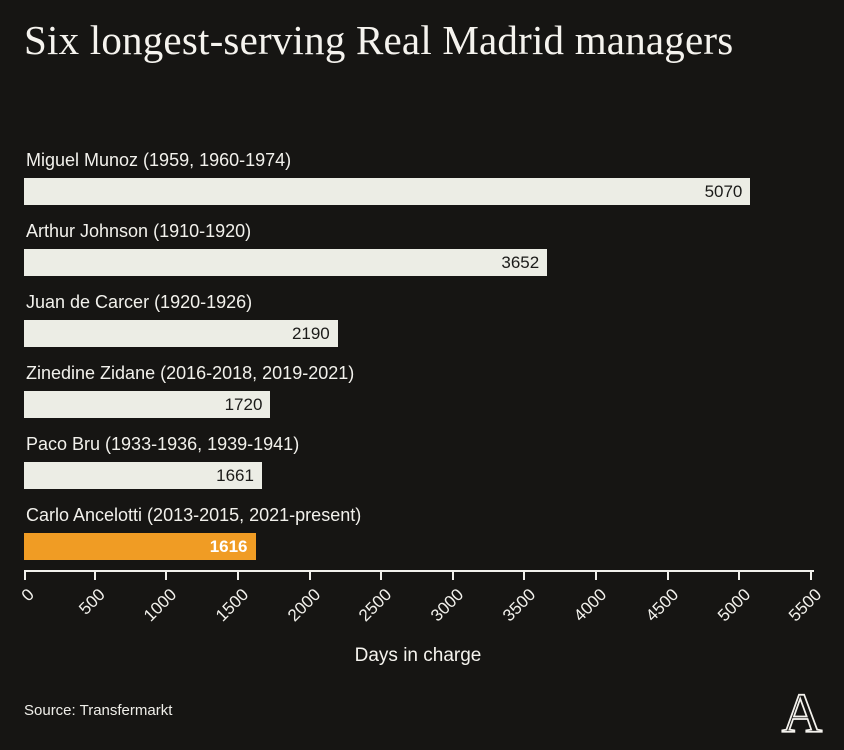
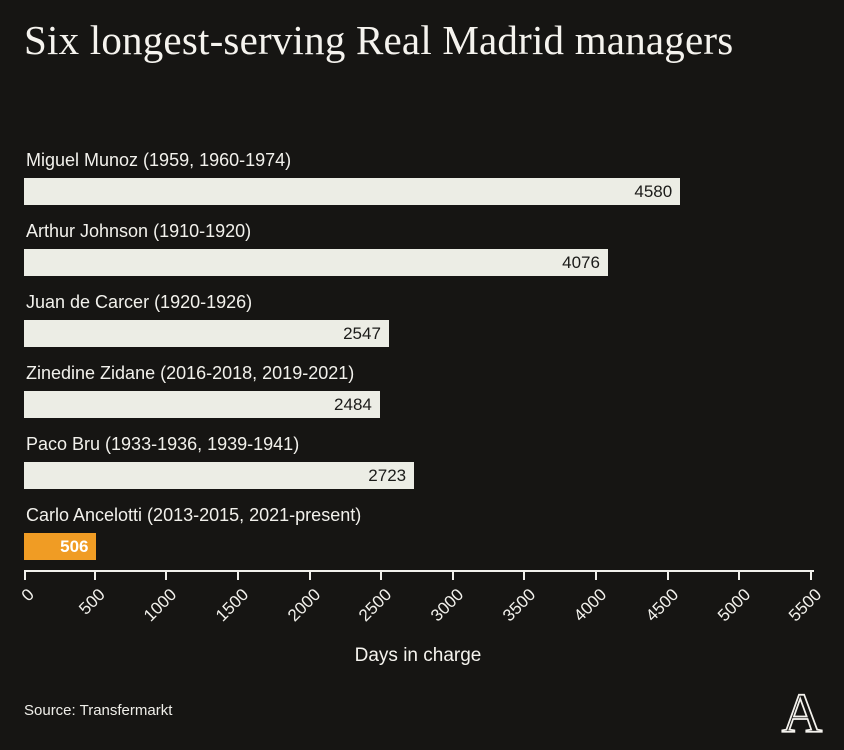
Miguel Munoz (1959, 1960-1974): 5070 -> 4580
Arthur Johnson (1910-1920): 3652 -> 4076
Juan de Carcer (1920-1926): 2190 -> 2547
Zinedine Zidane (2016-2018, 2019-2021): 1720 -> 2484
Paco Bru (1933-1936, 1939-1941): 1661 -> 2723
Carlo Ancelotti (2013-2015, 2021-present): 1616 -> 506
